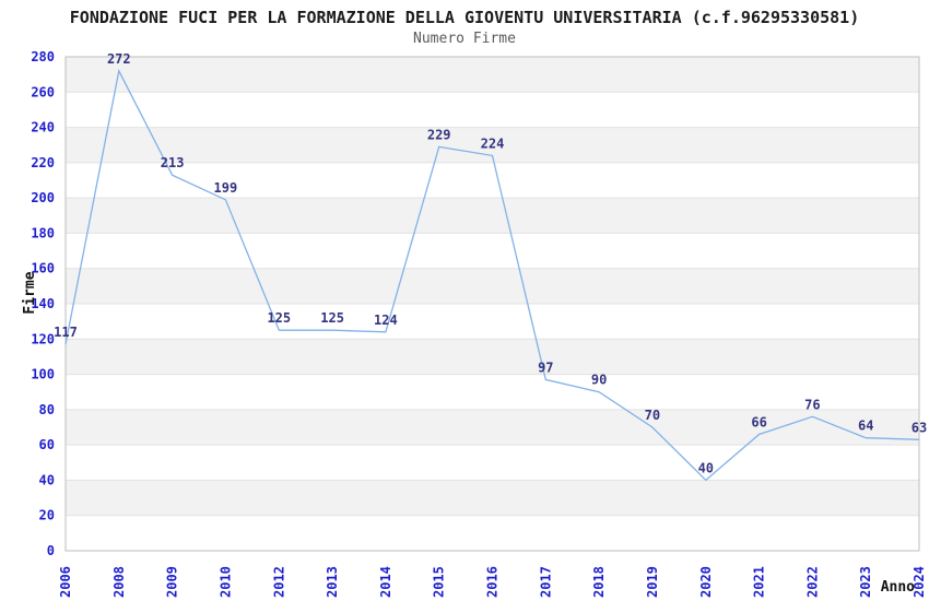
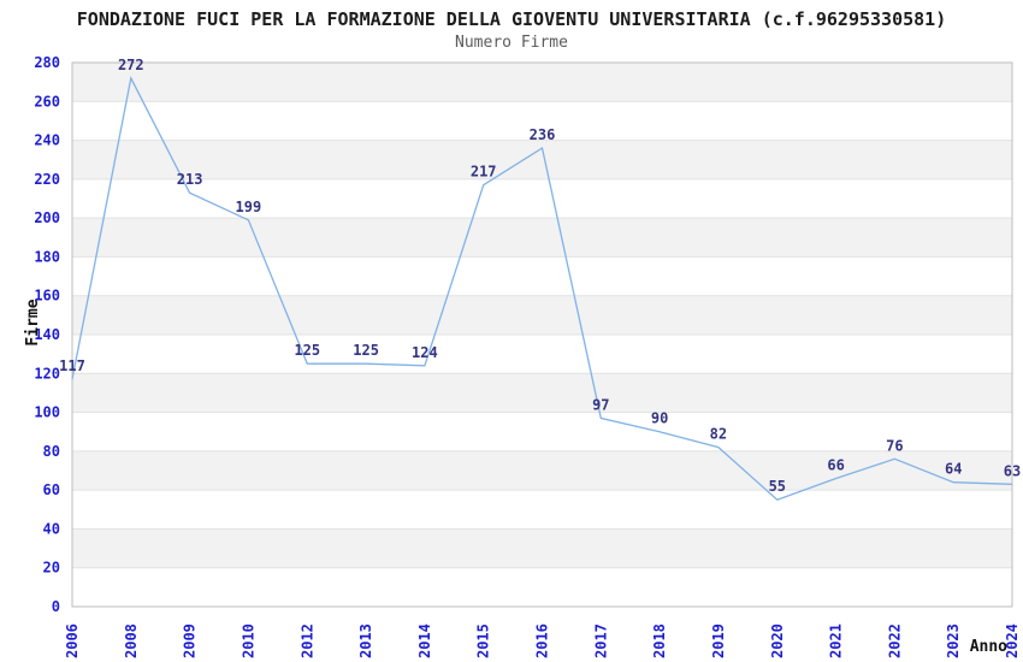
2015: 229 -> 217
2016: 224 -> 236
2019: 70 -> 82
2020: 40 -> 55
